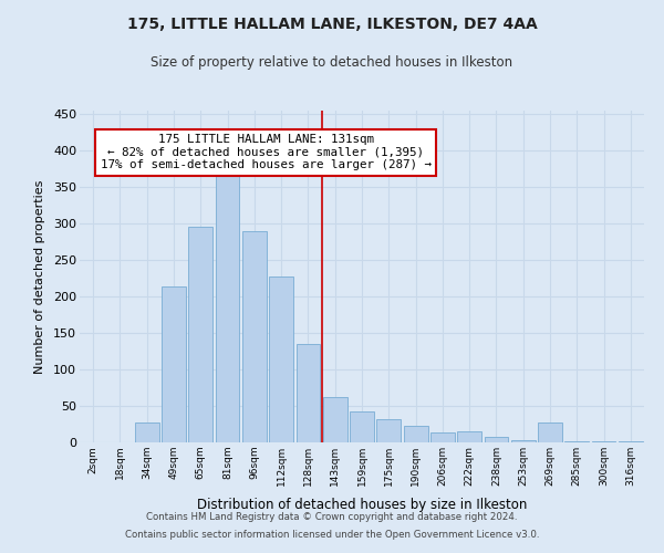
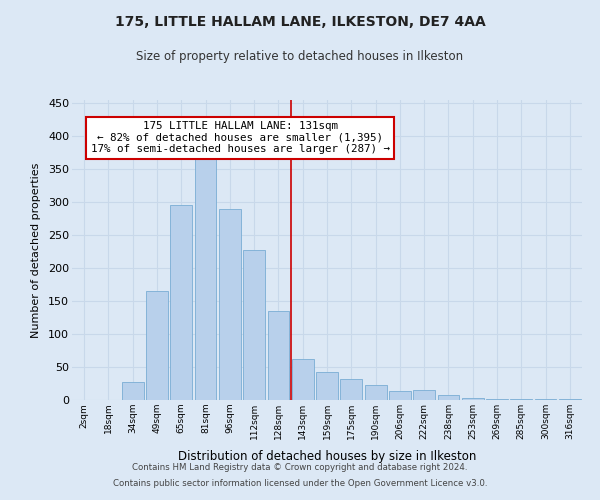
49sqm: 214 -> 165
269sqm: 28 -> 2
